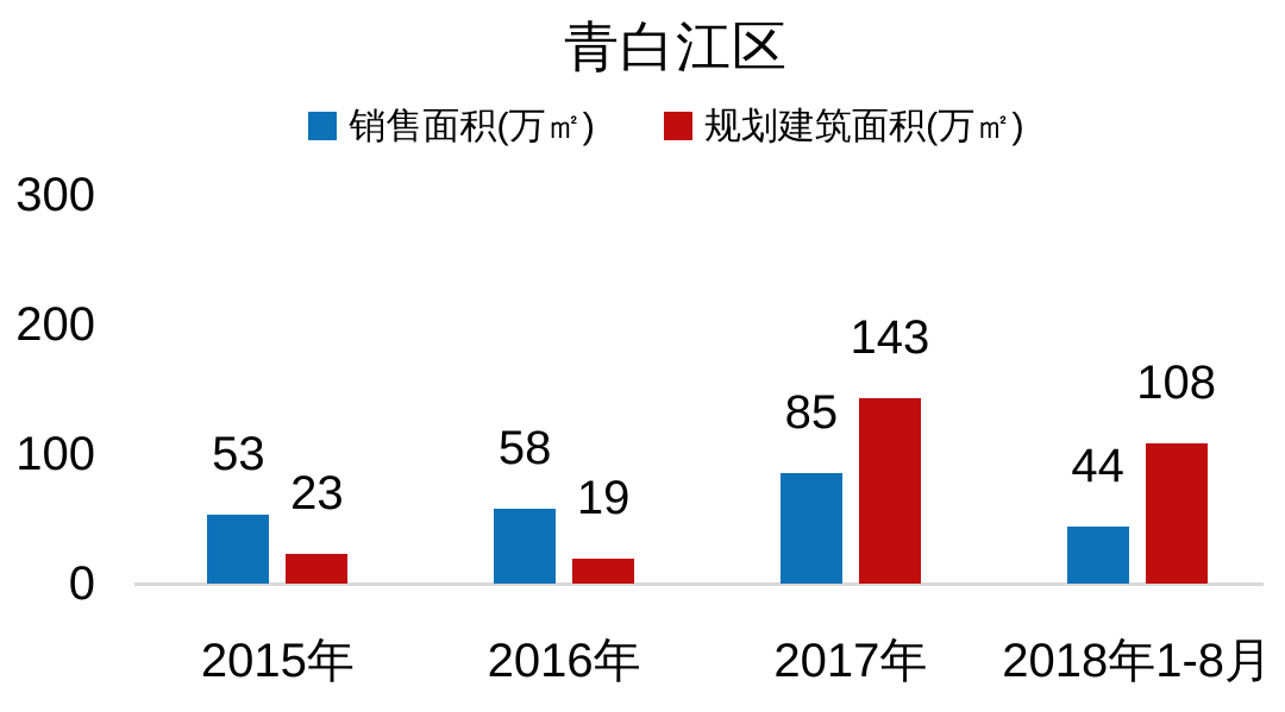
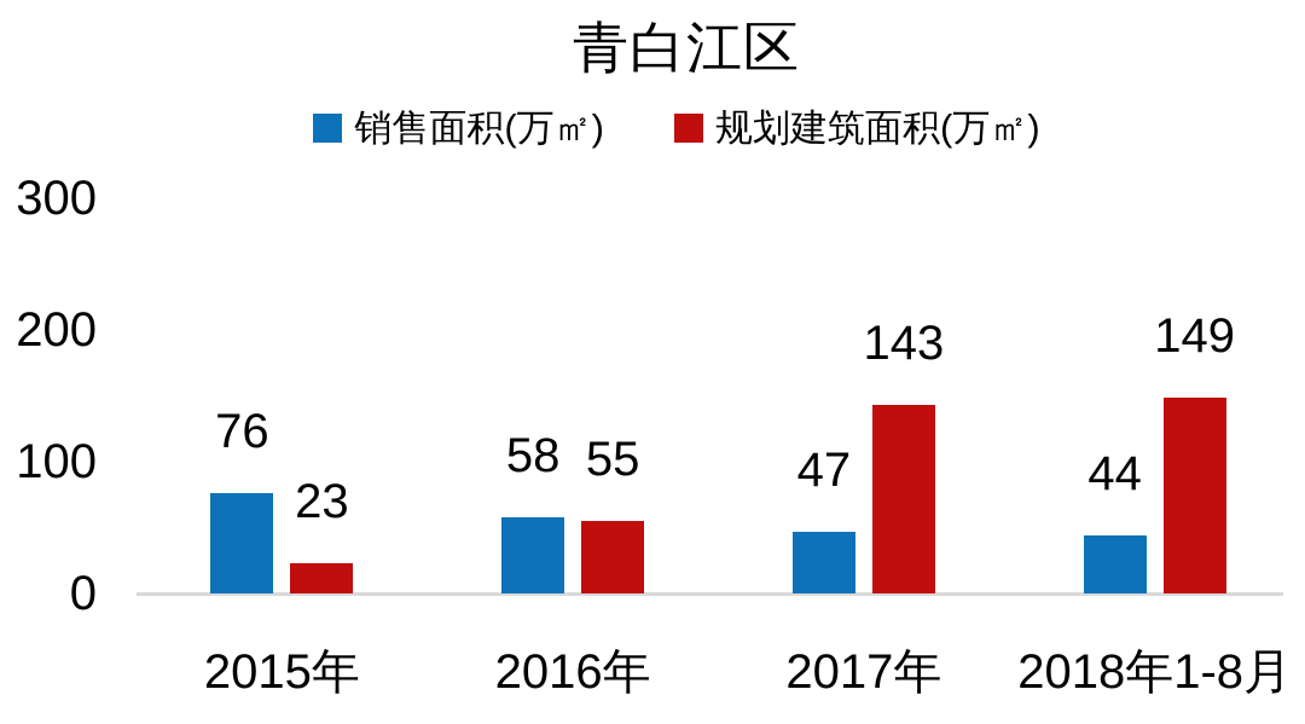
销售面积(万㎡)/2015年: 53 -> 76
规划建筑面积(万㎡)/2016年: 19 -> 55
销售面积(万㎡)/2017年: 85 -> 47
规划建筑面积(万㎡)/2018年1-8月: 108 -> 149
